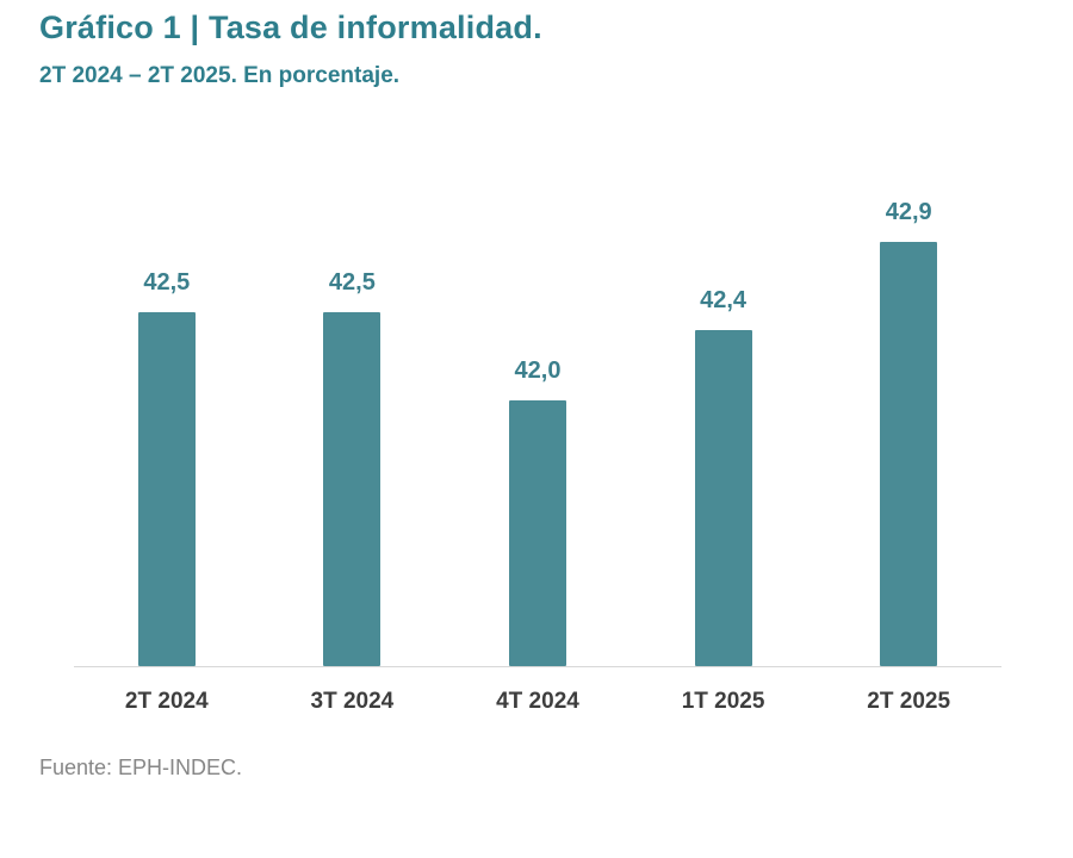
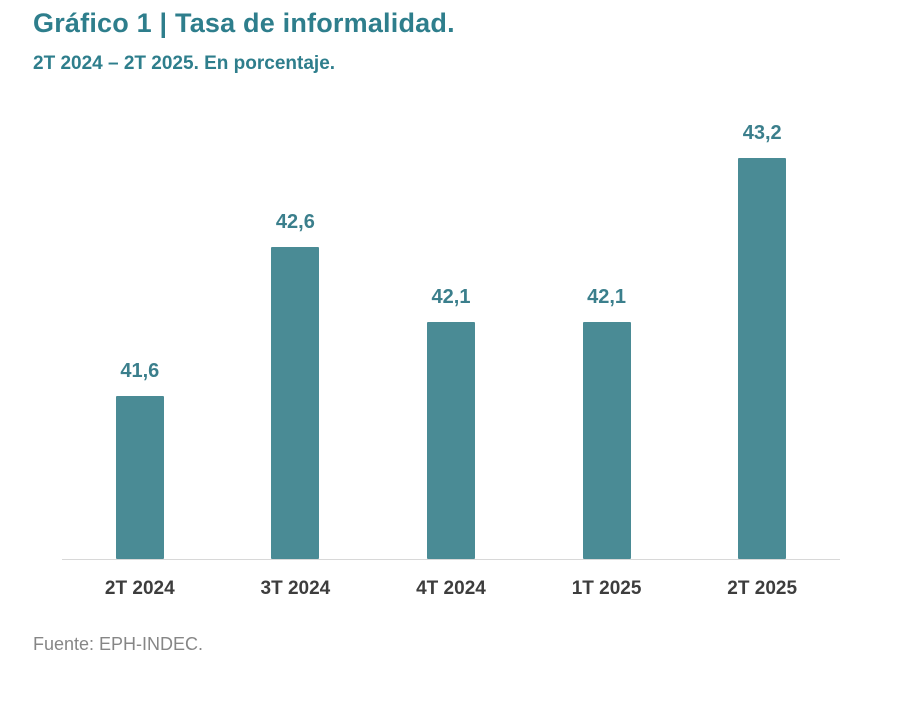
2T 2024: 42,5 -> 41,6
3T 2024: 42,5 -> 42,6
4T 2024: 42,0 -> 42,1
1T 2025: 42,4 -> 42,1
2T 2025: 42,9 -> 43,2
